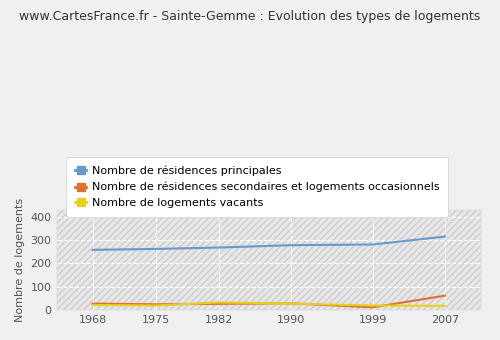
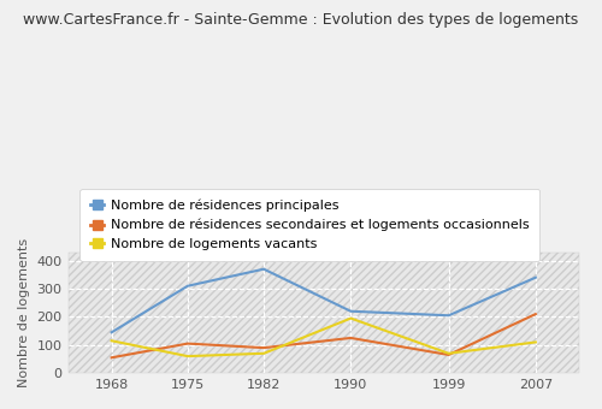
Nombre de résidences principales/1968: 258 -> 145
Nombre de résidences secondaires et logements occasionnels/1968: 28 -> 55
Nombre de logements vacants/1968: 22 -> 115
Nombre de résidences principales/1975: 262 -> 310
Nombre de résidences secondaires et logements occasionnels/1975: 25 -> 105
Nombre de logements vacants/1975: 20 -> 60
Nombre de résidences principales/1982: 268 -> 370
Nombre de résidences secondaires et logements occasionnels/1982: 27 -> 90
Nombre de logements vacants/1982: 33 -> 70
Nombre de résidences principales/1990: 278 -> 220
Nombre de résidences secondaires et logements occasionnels/1990: 29 -> 125
Nombre de logements vacants/1990: 28 -> 195
Nombre de résidences principales/1999: 281 -> 205
Nombre de résidences secondaires et logements occasionnels/1999: 12 -> 65
Nombre de logements vacants/1999: 20 -> 70
Nombre de résidences principales/2007: 315 -> 340
Nombre de résidences secondaires et logements occasionnels/2007: 62 -> 210
Nombre de logements vacants/2007: 18 -> 110
